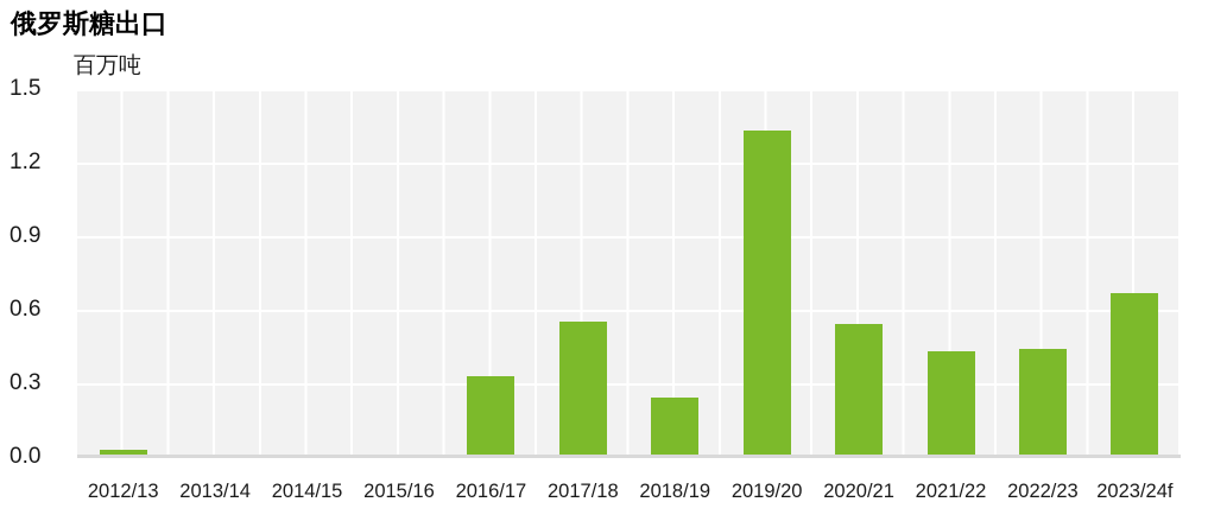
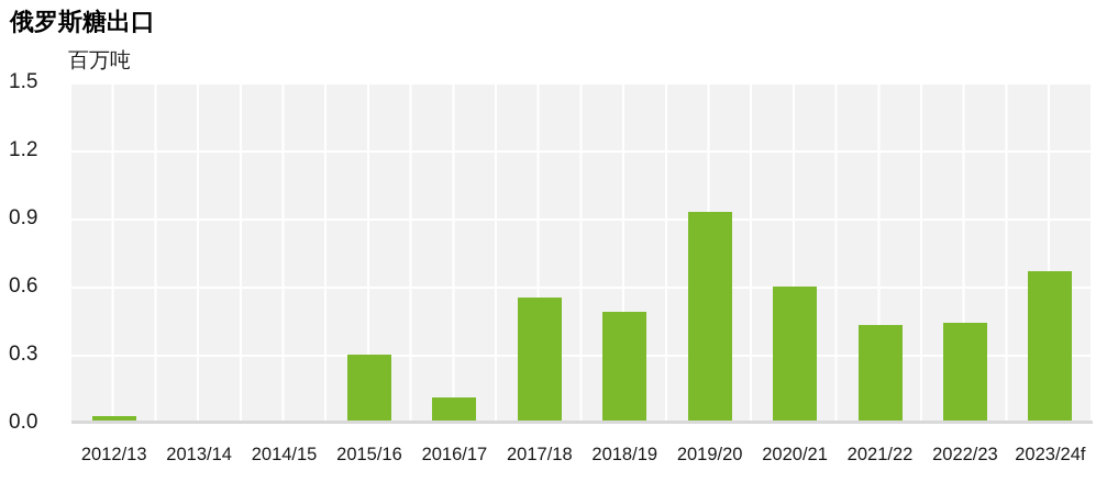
2015/16: 0.01 -> 0.30
2016/17: 0.33 -> 0.11
2018/19: 0.24 -> 0.49
2019/20: 1.33 -> 0.93
2020/21: 0.54 -> 0.60
